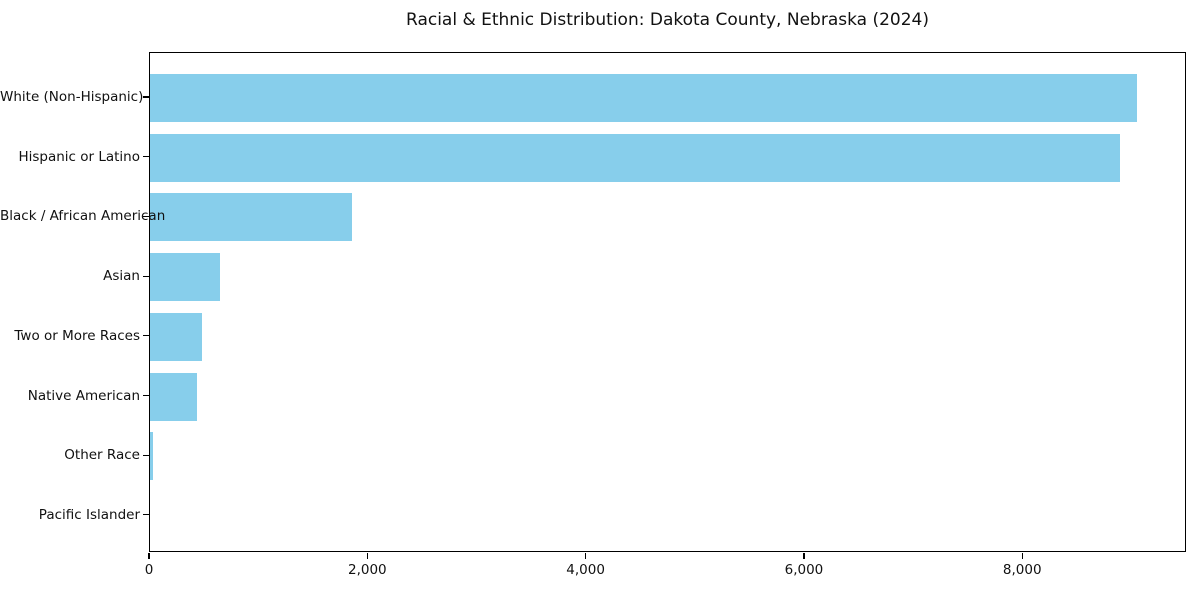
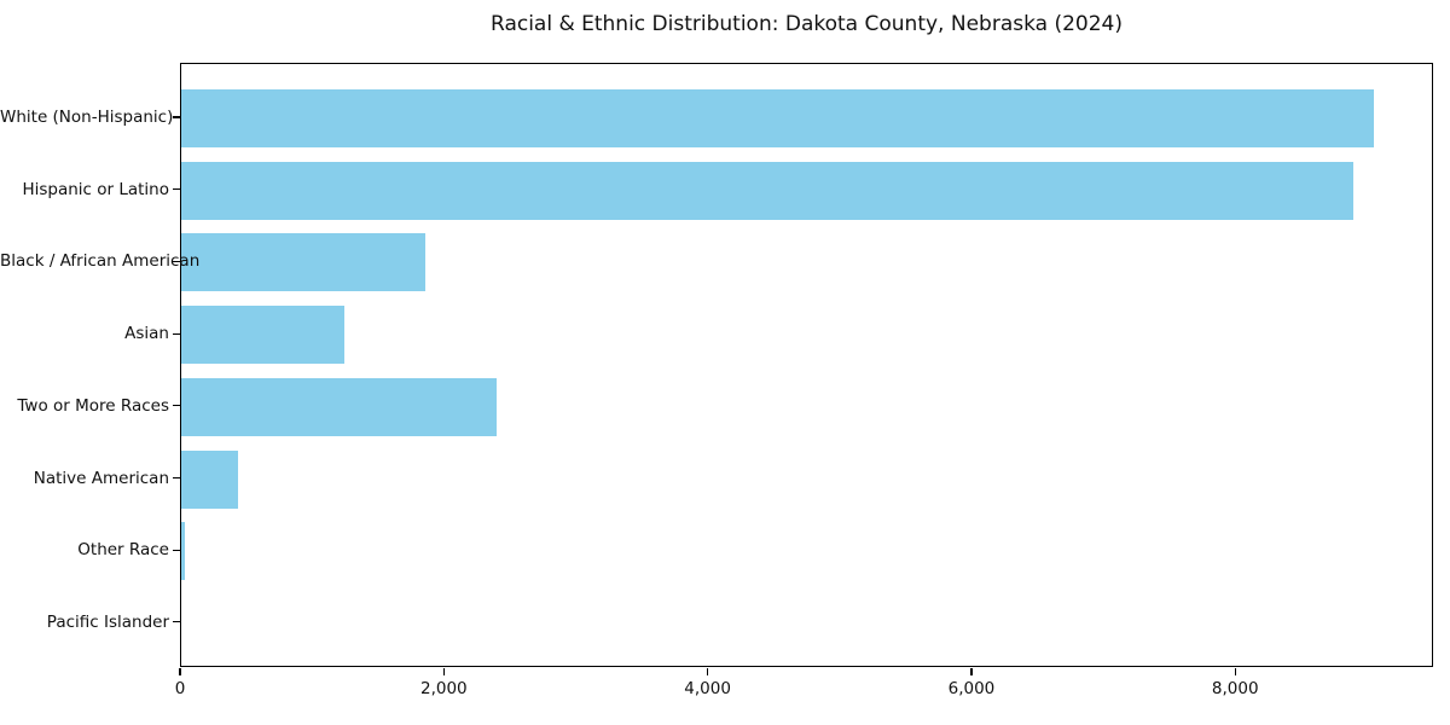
Asian: 640 -> 1240
Two or More Races: 480 -> 2390
